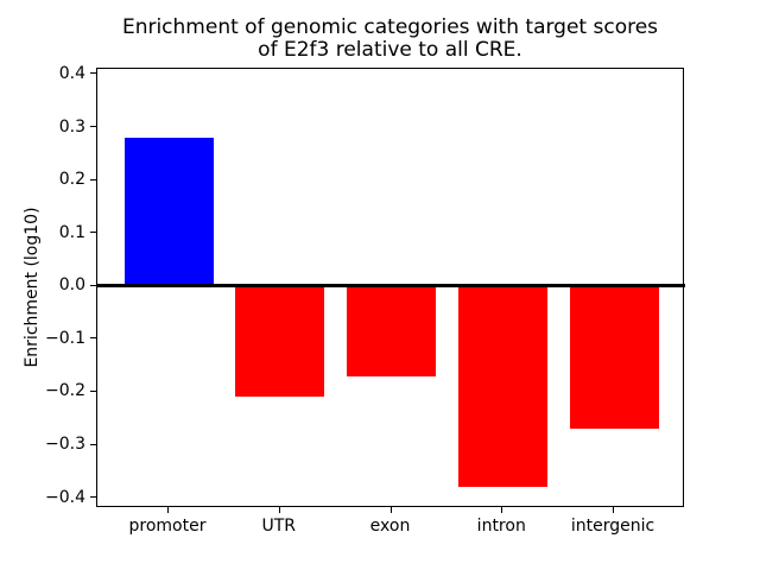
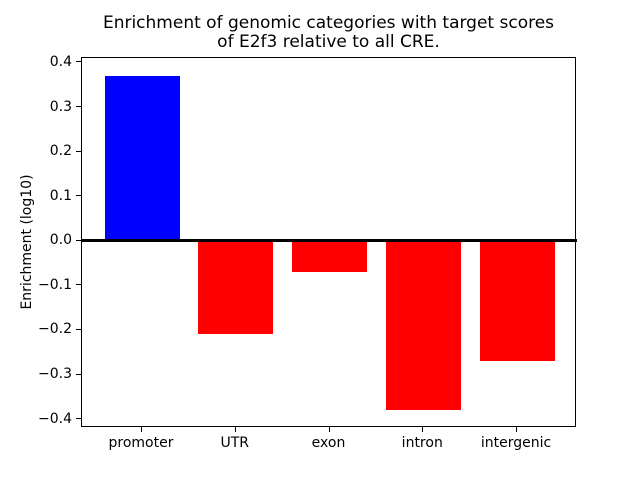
promoter: 0.28 -> 0.37
exon: -0.17 -> -0.07
